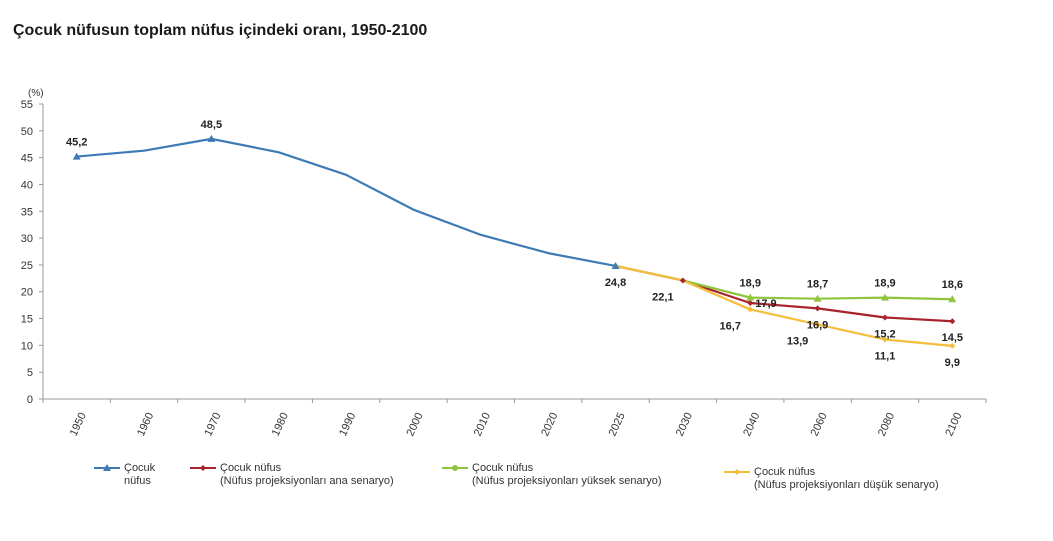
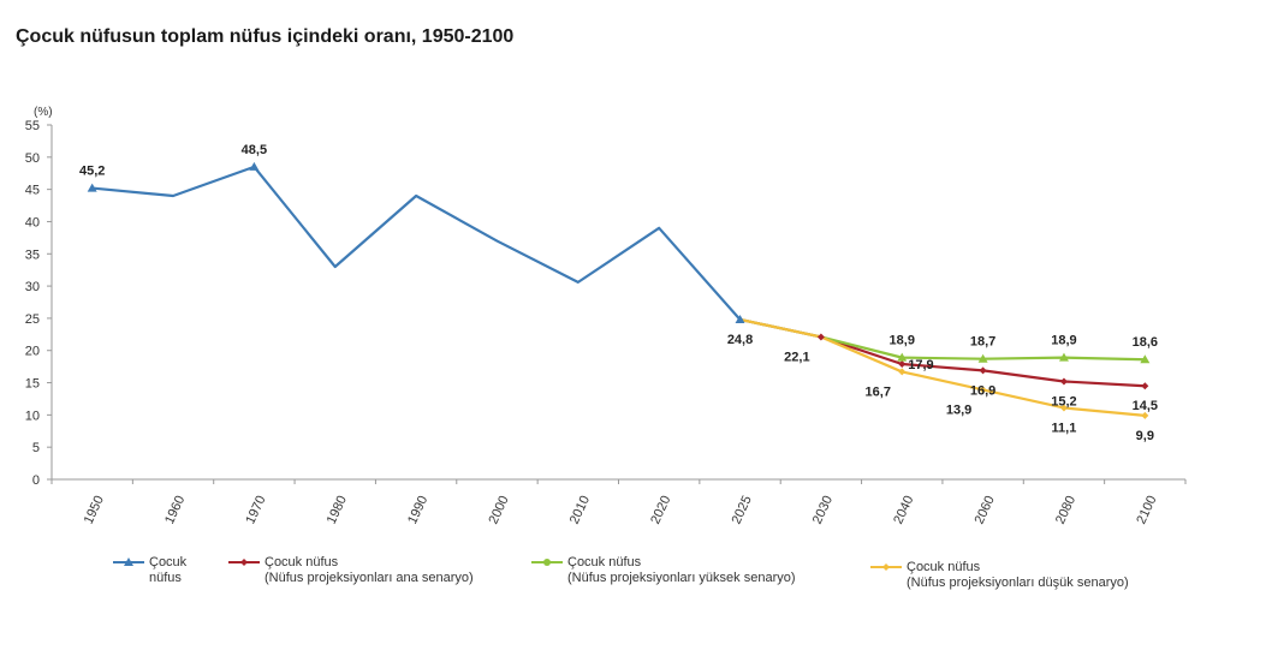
Çocuk nüfus/1960: 46 -> 44
Çocuk nüfus/1980: 46 -> 33
Çocuk nüfus/1990: 42 -> 44
Çocuk nüfus/2000: 35 -> 37
Çocuk nüfus/2020: 27 -> 39
